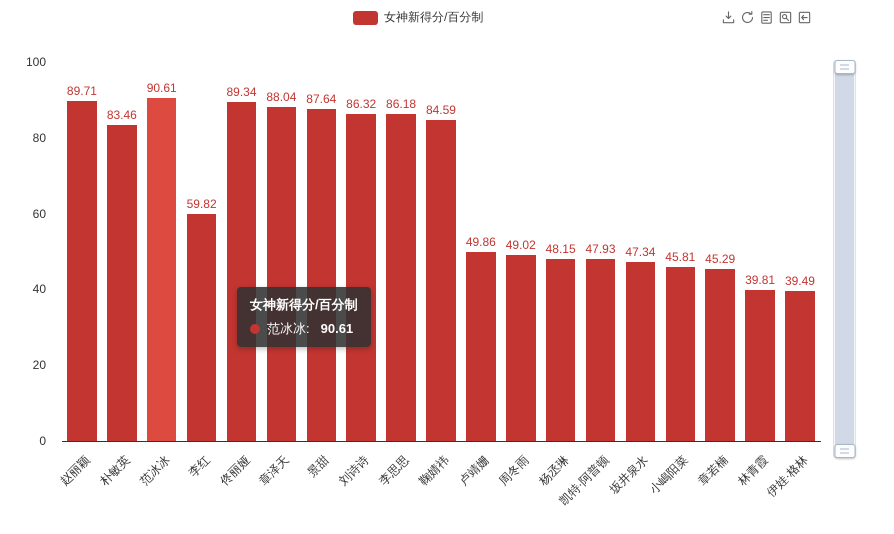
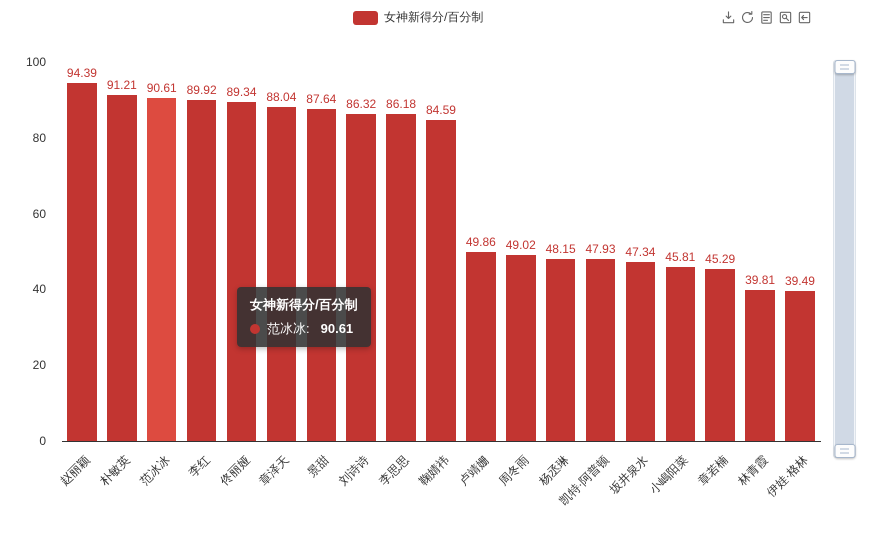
赵丽颖: 89.71 -> 94.39
朴敏英: 83.46 -> 91.21
李红: 59.82 -> 89.92
